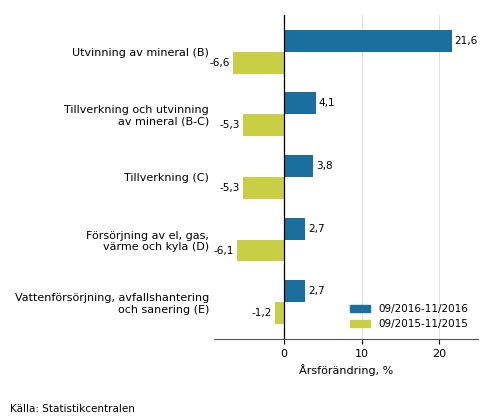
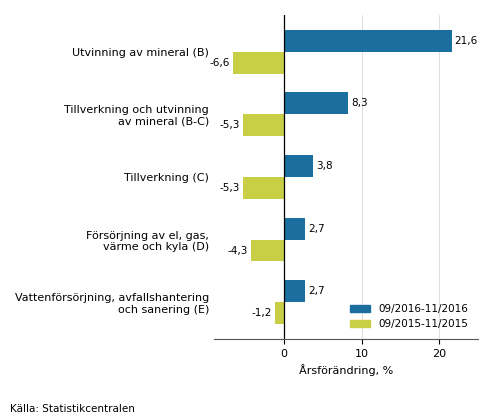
09/2016-11/2016/Tillverkning och utvinning av mineral (B-C): 4,1 -> 8,3
09/2015-11/2015/Försörjning av el, gas, värme och kyla (D): -6,1 -> -4,3
